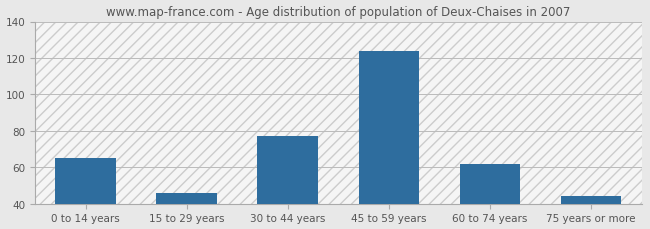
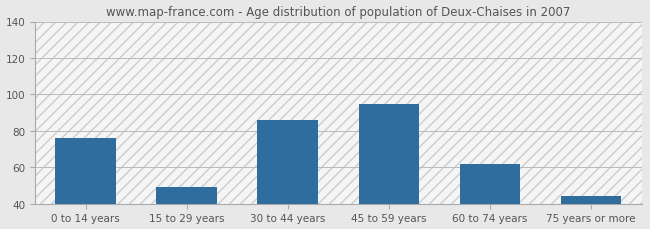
0 to 14 years: 65 -> 76
15 to 29 years: 46 -> 49
30 to 44 years: 77 -> 86
45 to 59 years: 124 -> 95
